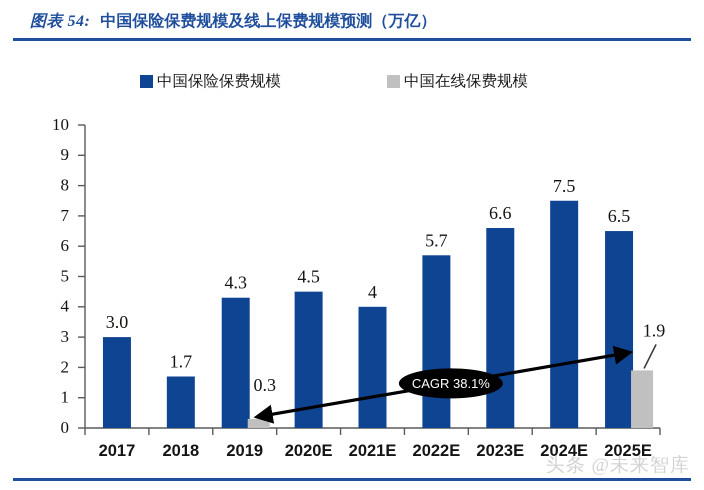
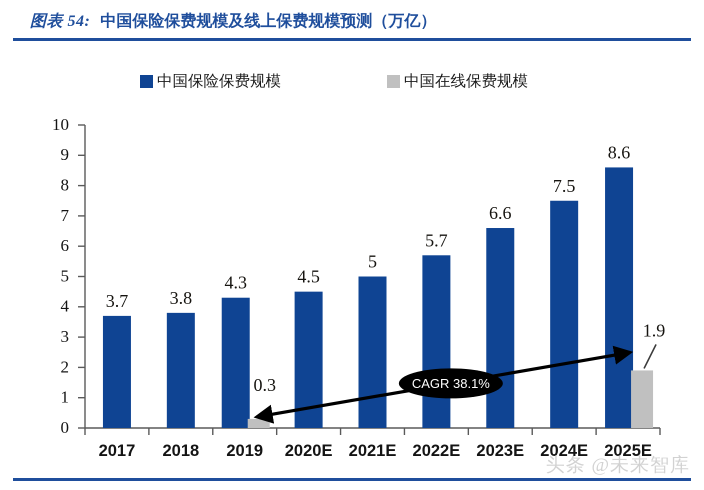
中国保险保费规模/2017: 3.0 -> 3.7
中国保险保费规模/2018: 1.7 -> 3.8
中国保险保费规模/2021E: 4 -> 5
中国保险保费规模/2025E: 6.5 -> 8.6
